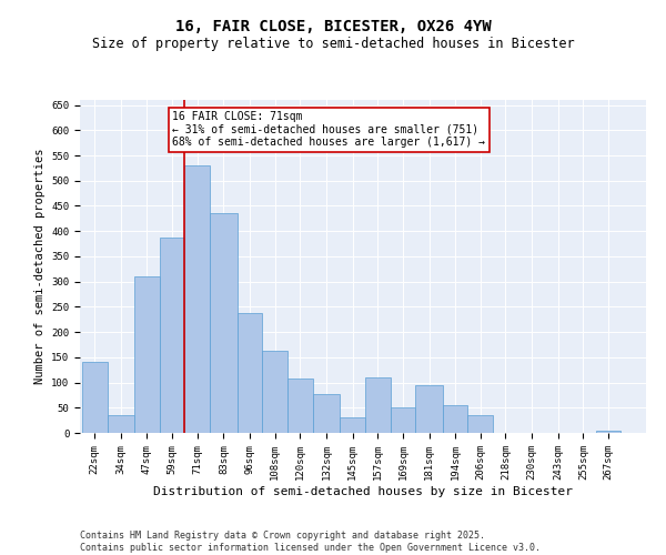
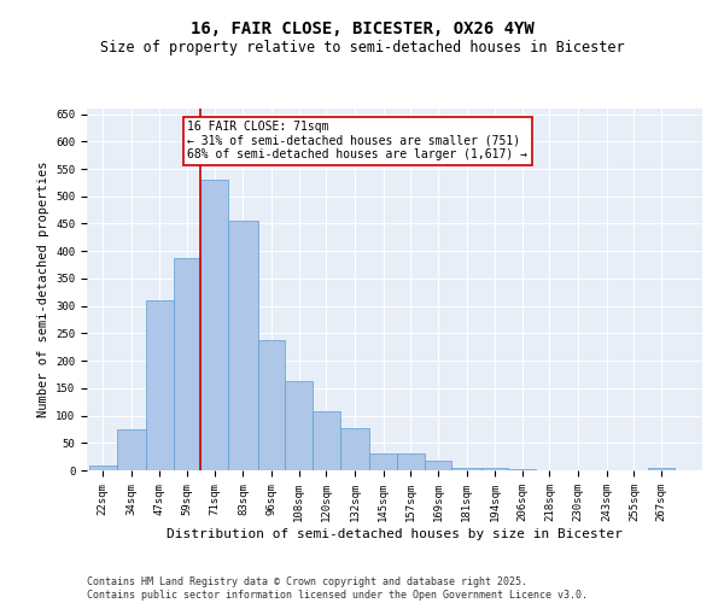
22sqm: 140 -> 8
34sqm: 35 -> 75
83sqm: 435 -> 455
157sqm: 110 -> 30
169sqm: 50 -> 18
181sqm: 95 -> 5
194sqm: 55 -> 5
206sqm: 35 -> 2
